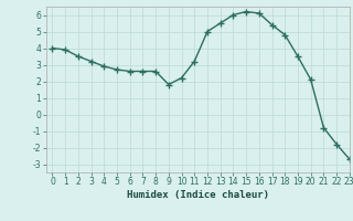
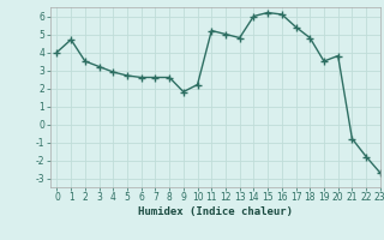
1: 3.9 -> 4.7
11: 3.2 -> 5.2
13: 5.5 -> 4.8
20: 2.1 -> 3.8
